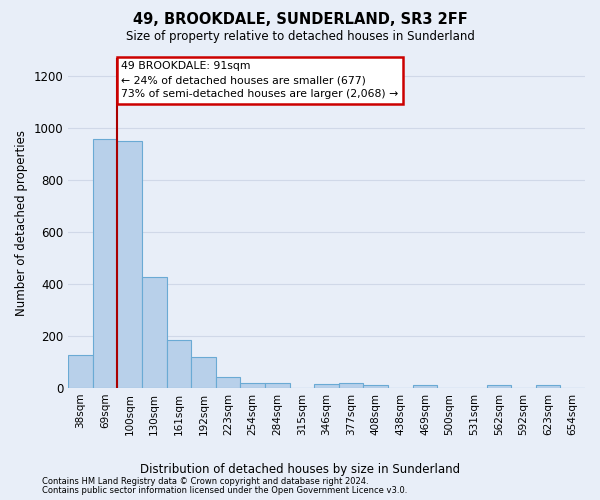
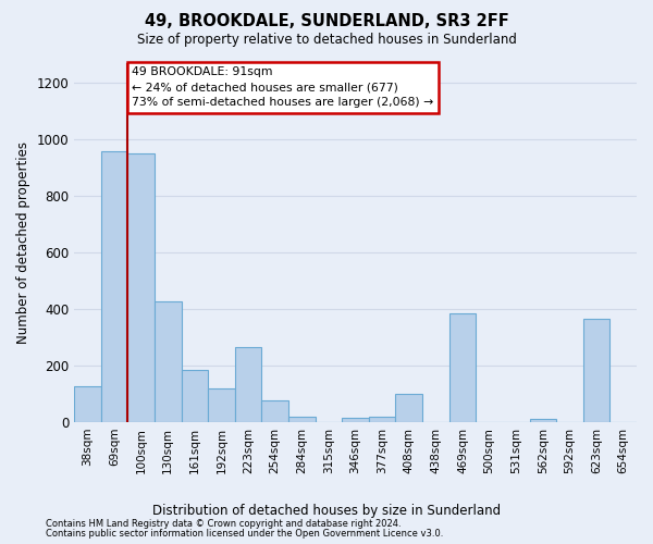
223sqm: 43 -> 265
254sqm: 20 -> 75
408sqm: 10 -> 100
469sqm: 10 -> 385
623sqm: 10 -> 365
